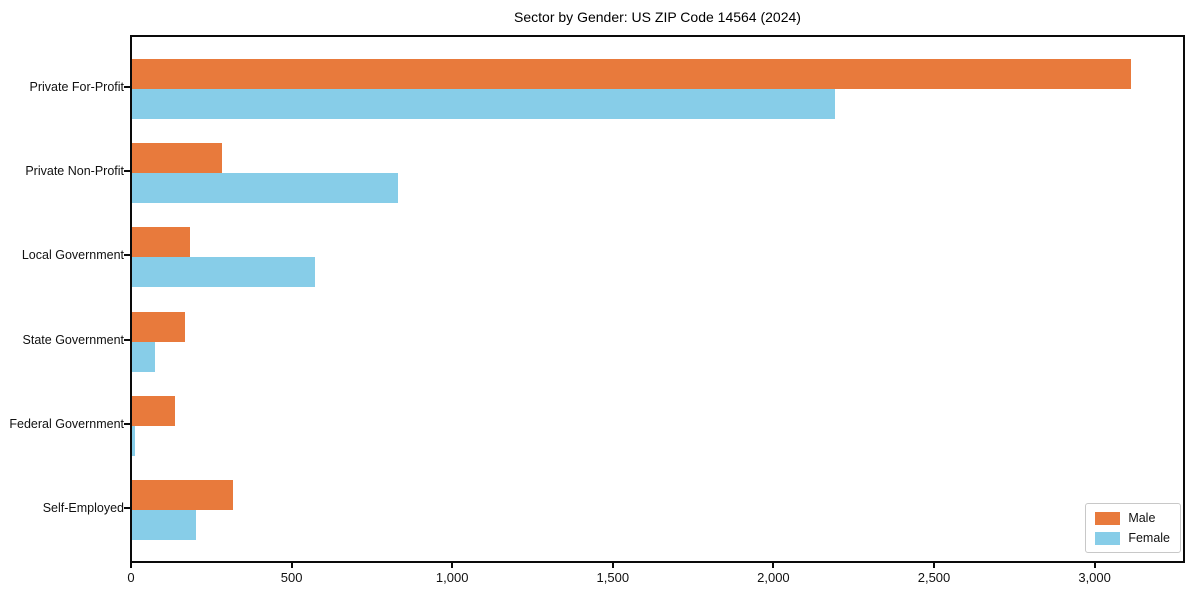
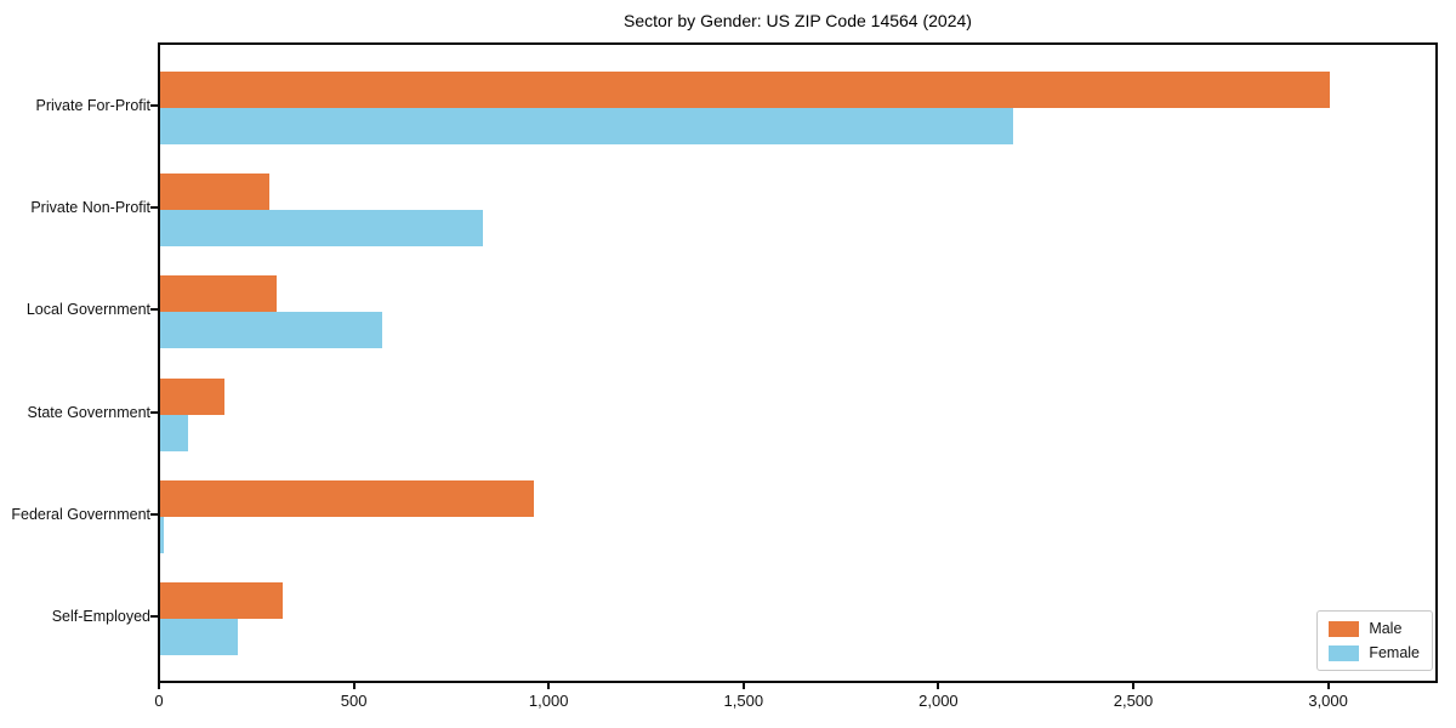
Male/Private For-Profit: 3110 -> 3000
Male/Local Government: 180 -> 300
Male/Federal Government: 140 -> 960
